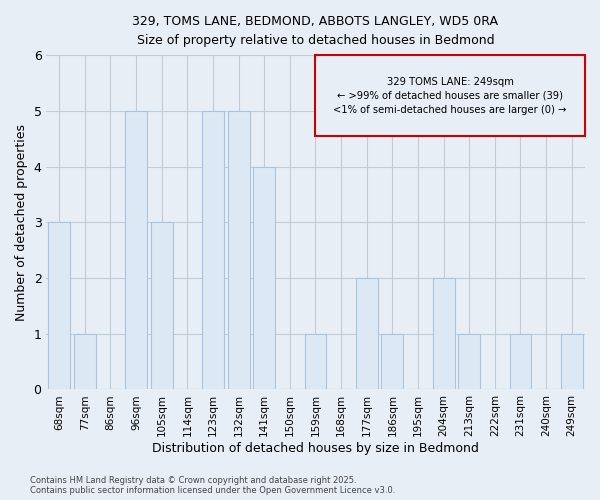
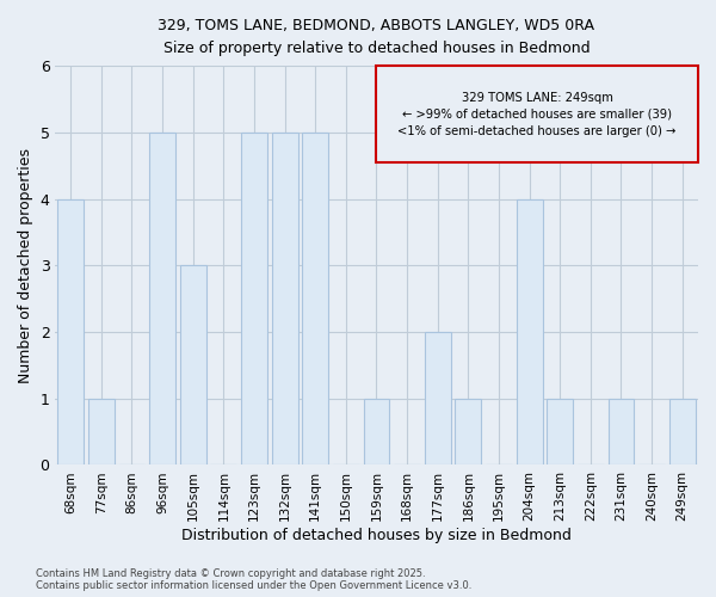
68sqm: 3 -> 4
141sqm: 4 -> 5
204sqm: 2 -> 4
